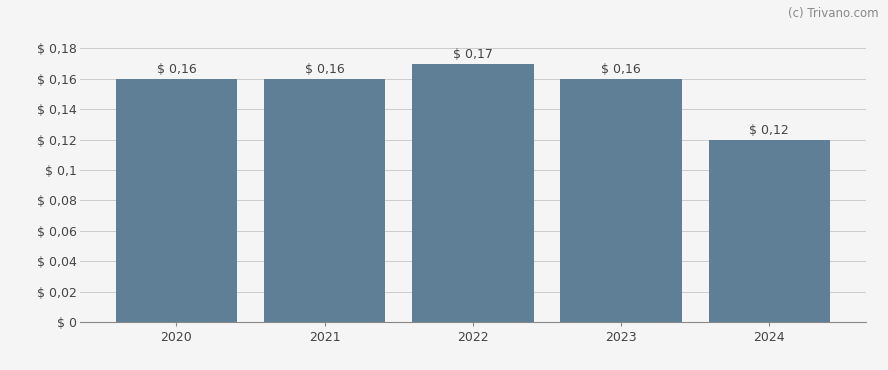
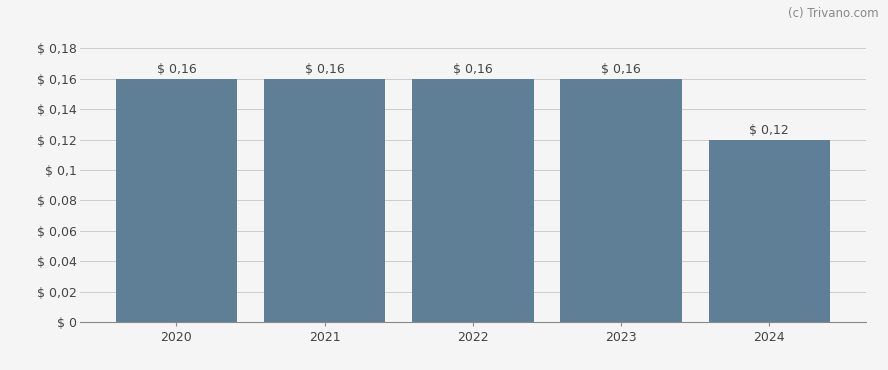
2022: 0,17 -> 0,16
